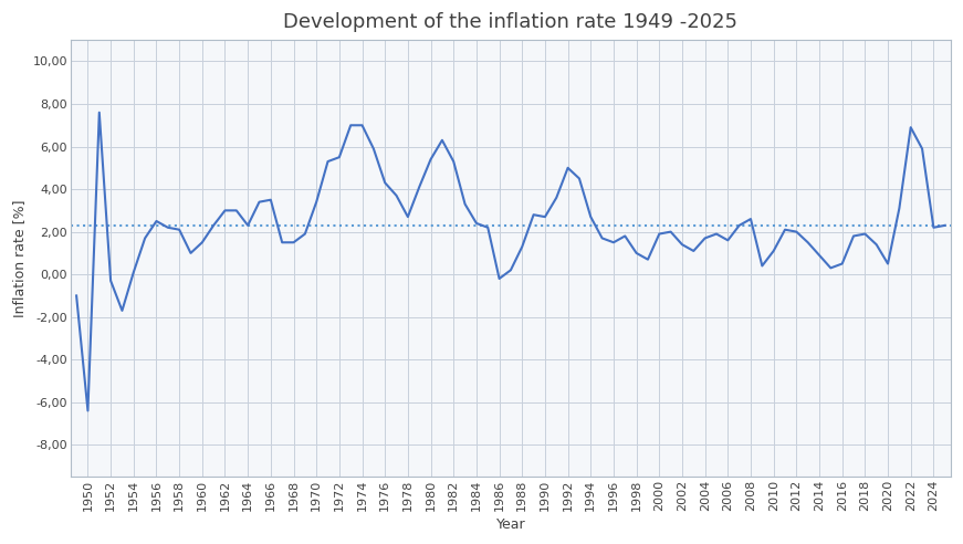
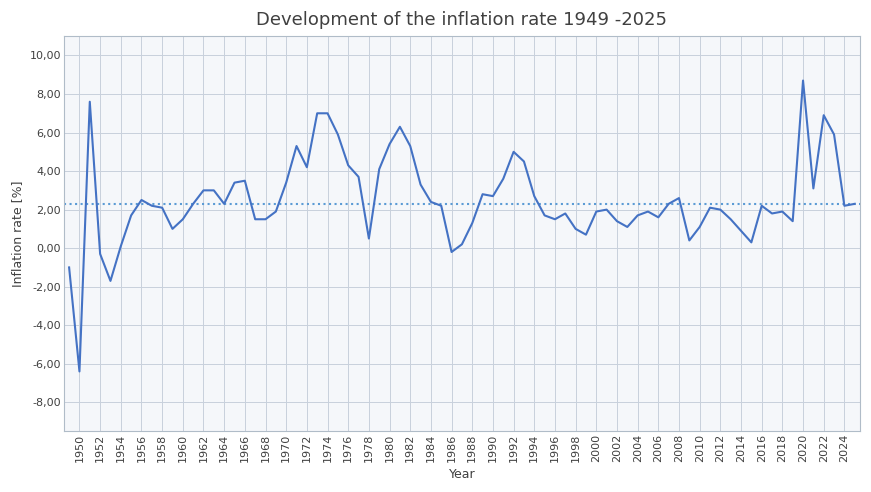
1972: 5,5 -> 4,2
1978: 2,7 -> 0,5
2016: 0,5 -> 2,2
2020: 0,5 -> 8,7
